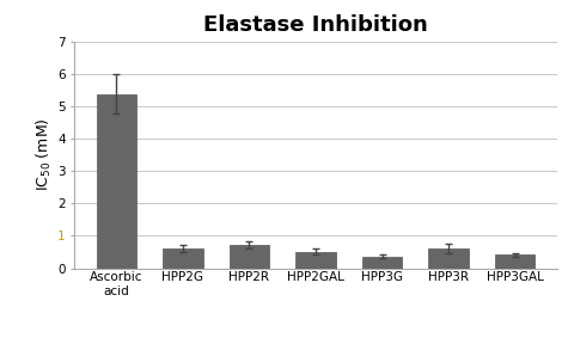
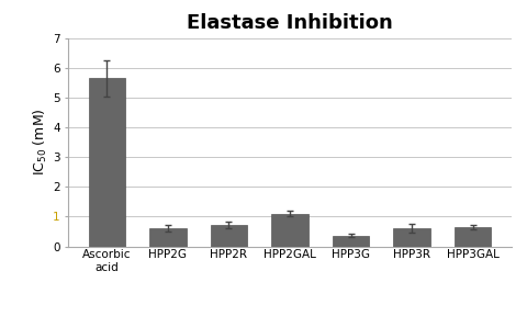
Ascorbic acid: 5.38 -> 5.65
HPP2GAL: 0.52 -> 1.10
HPP3GAL: 0.42 -> 0.65
